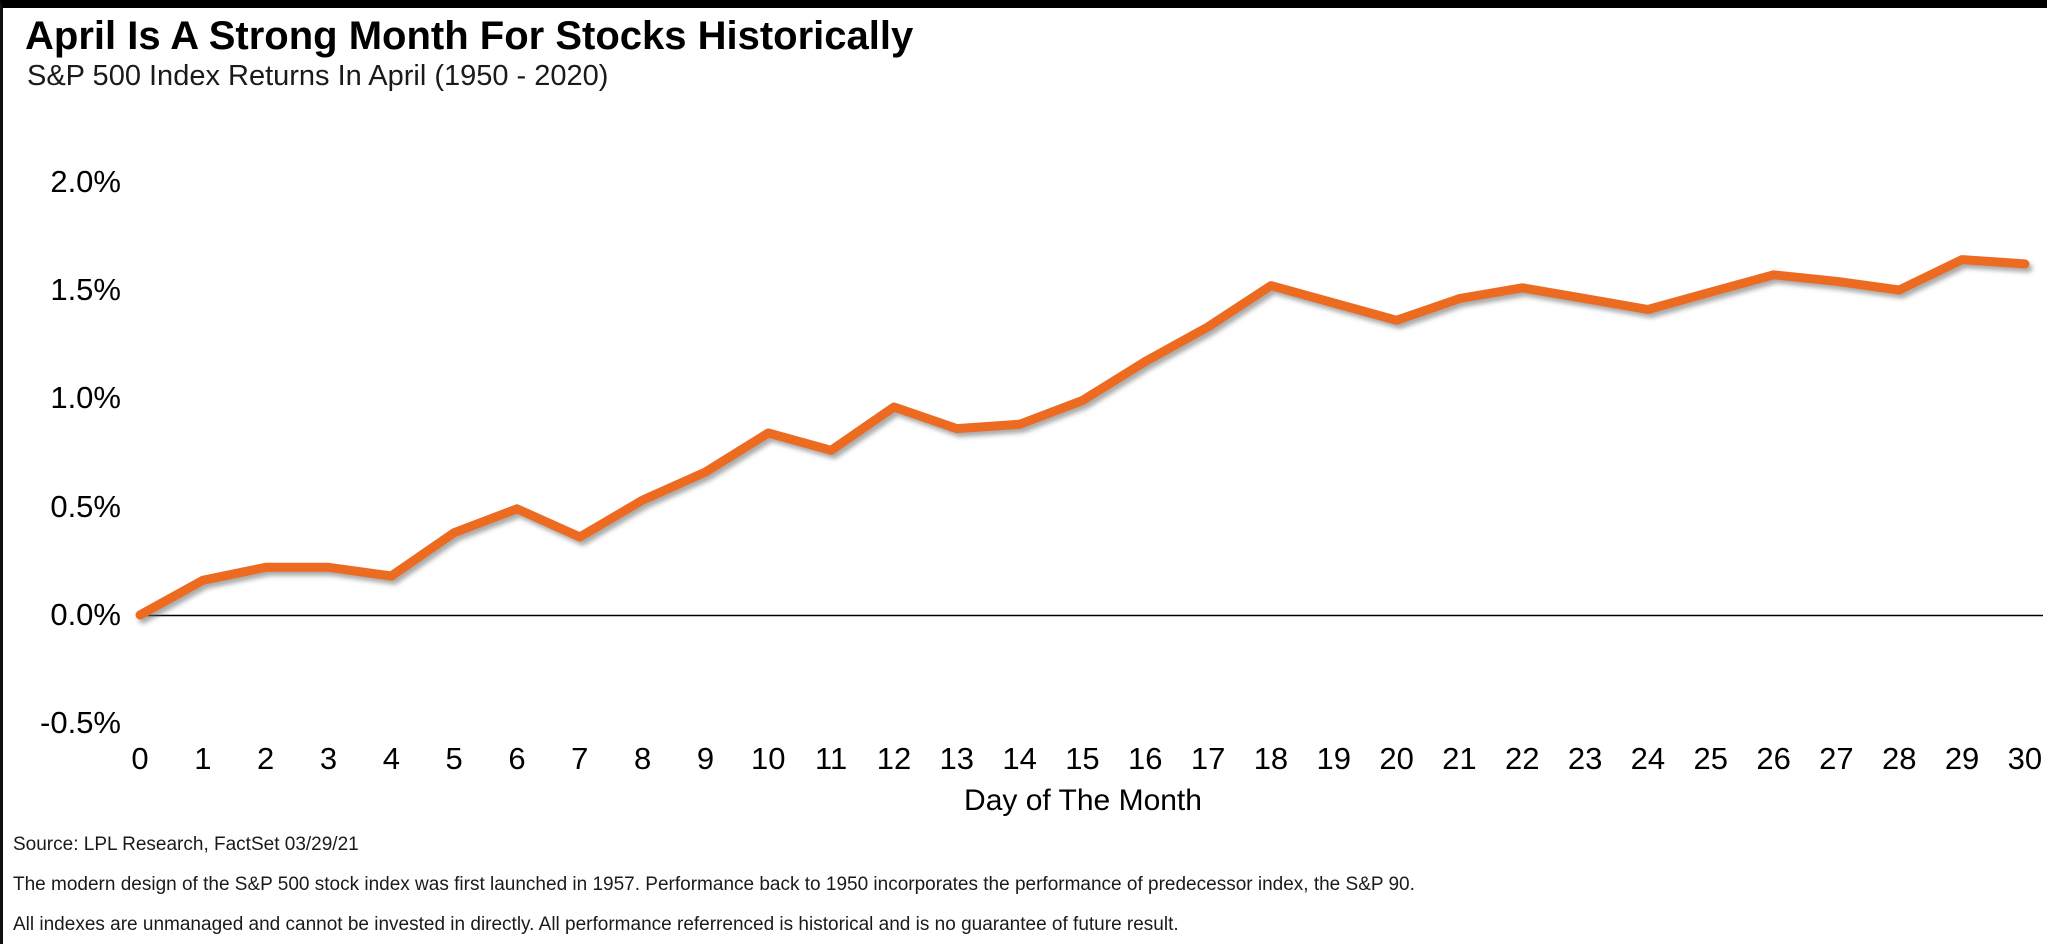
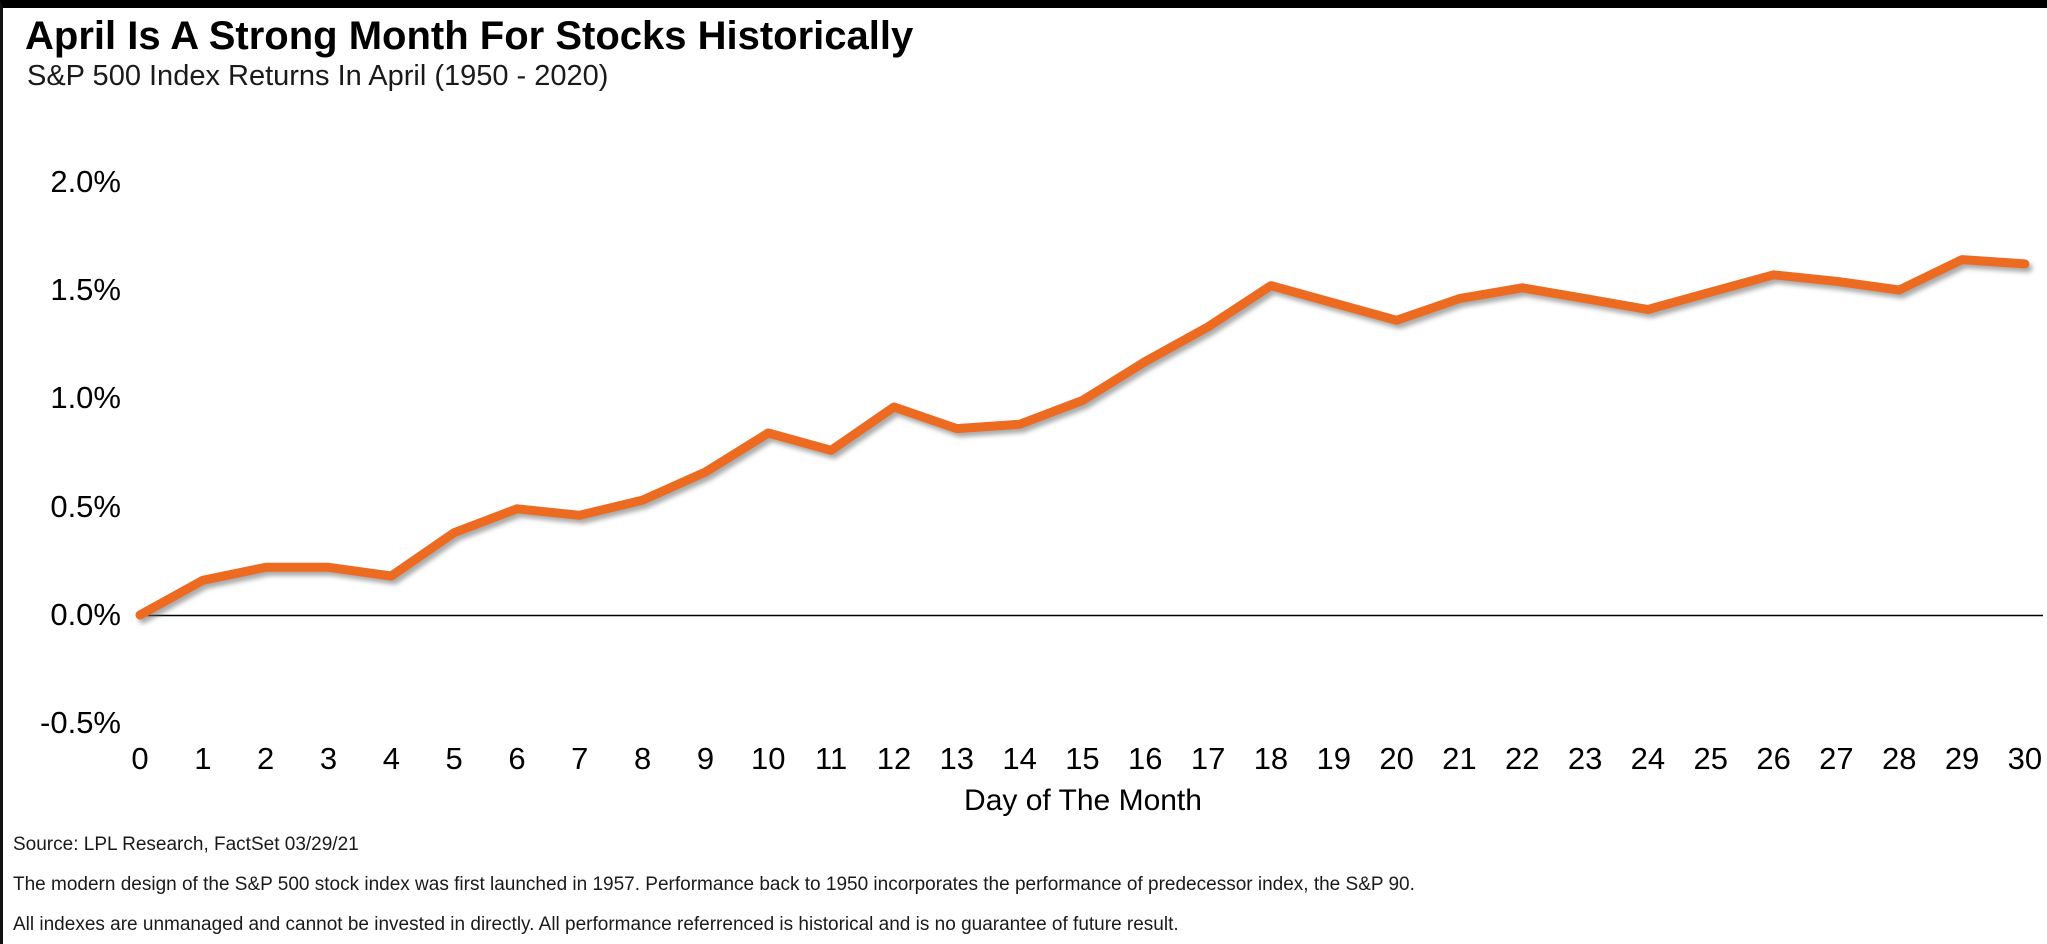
7: 0.36% -> 0.46%
